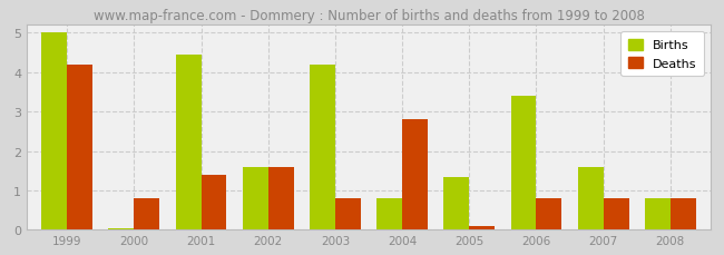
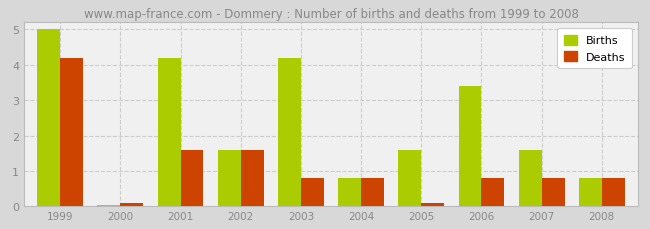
Deaths/2000: 0.8 -> 0.1
Births/2001: 4.45 -> 4.20
Deaths/2001: 1.4 -> 1.6
Deaths/2004: 2.8 -> 0.8
Births/2005: 1.35 -> 1.60
